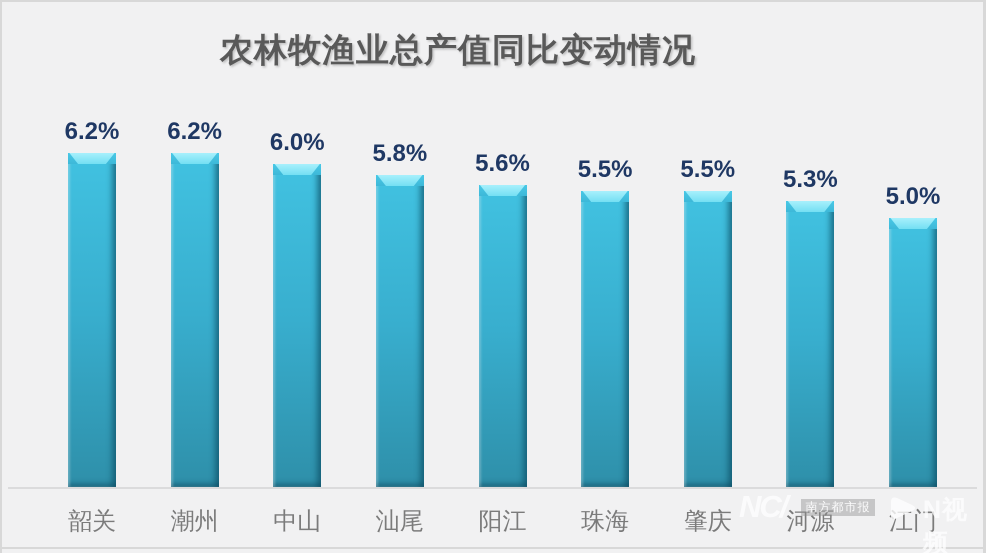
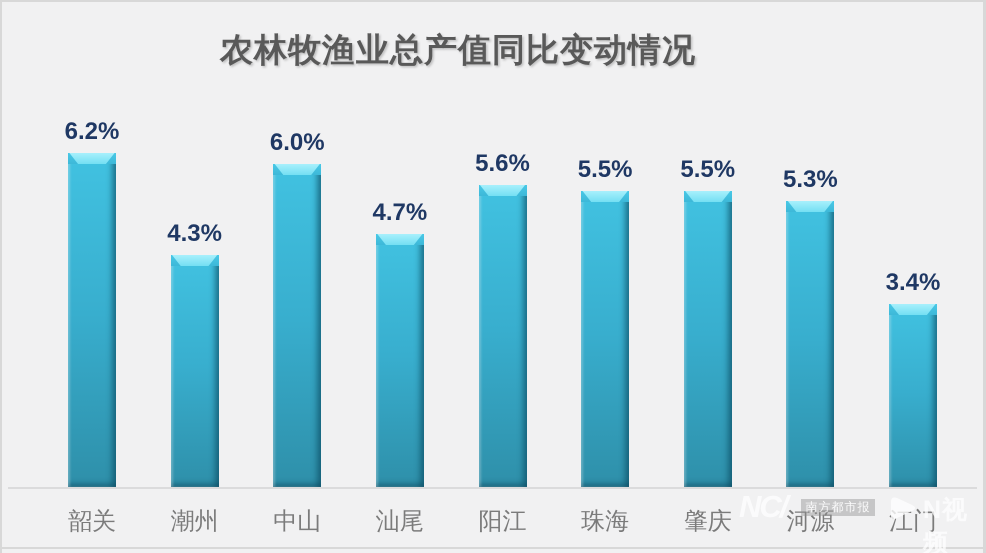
潮州: 6.2% -> 4.3%
汕尾: 5.8% -> 4.7%
江门: 5.0% -> 3.4%
